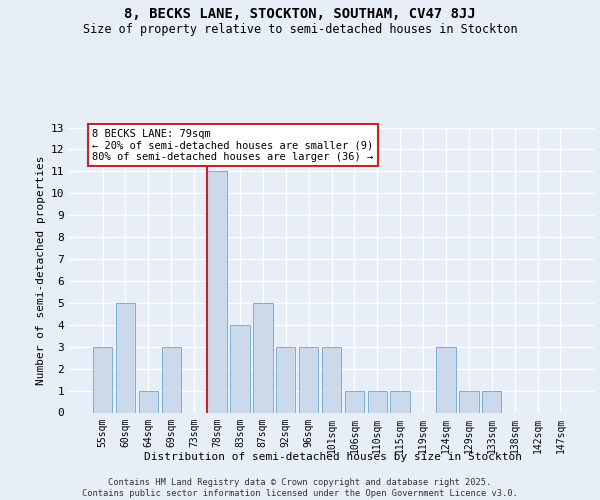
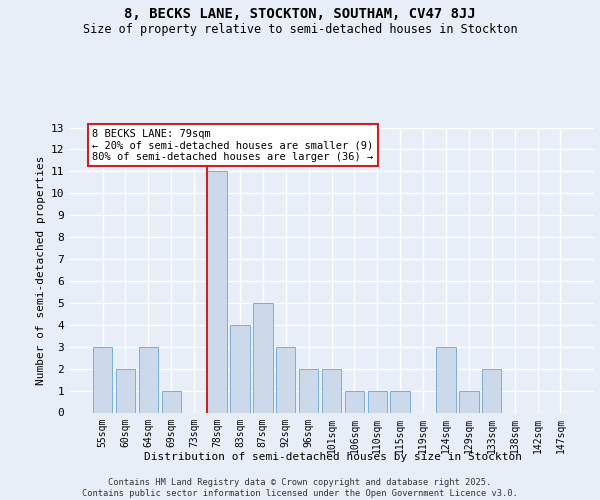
60sqm: 5 -> 2
64sqm: 1 -> 3
69sqm: 3 -> 1
96sqm: 3 -> 2
101sqm: 3 -> 2
133sqm: 1 -> 2
